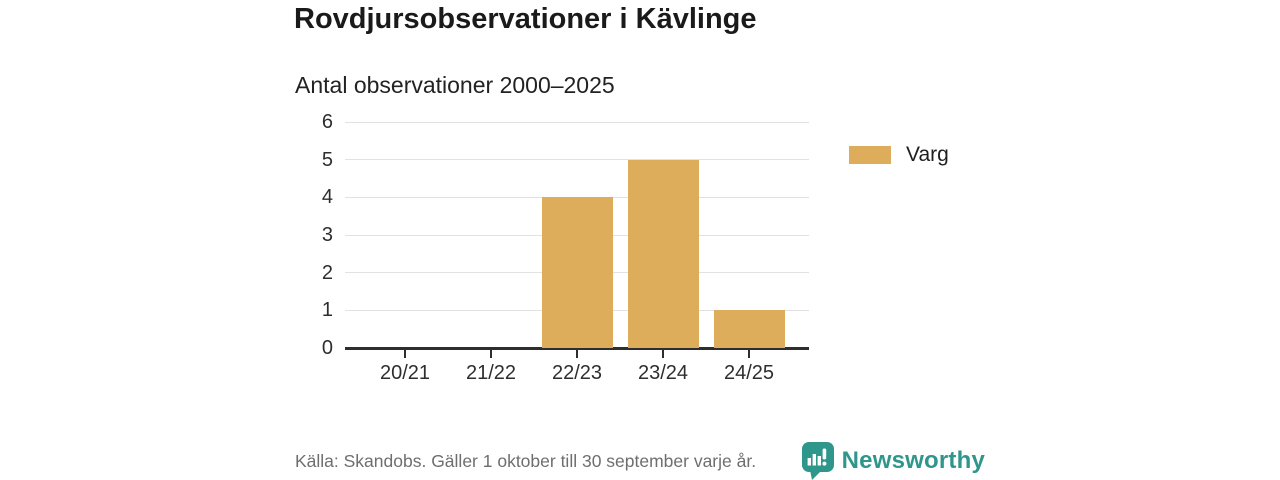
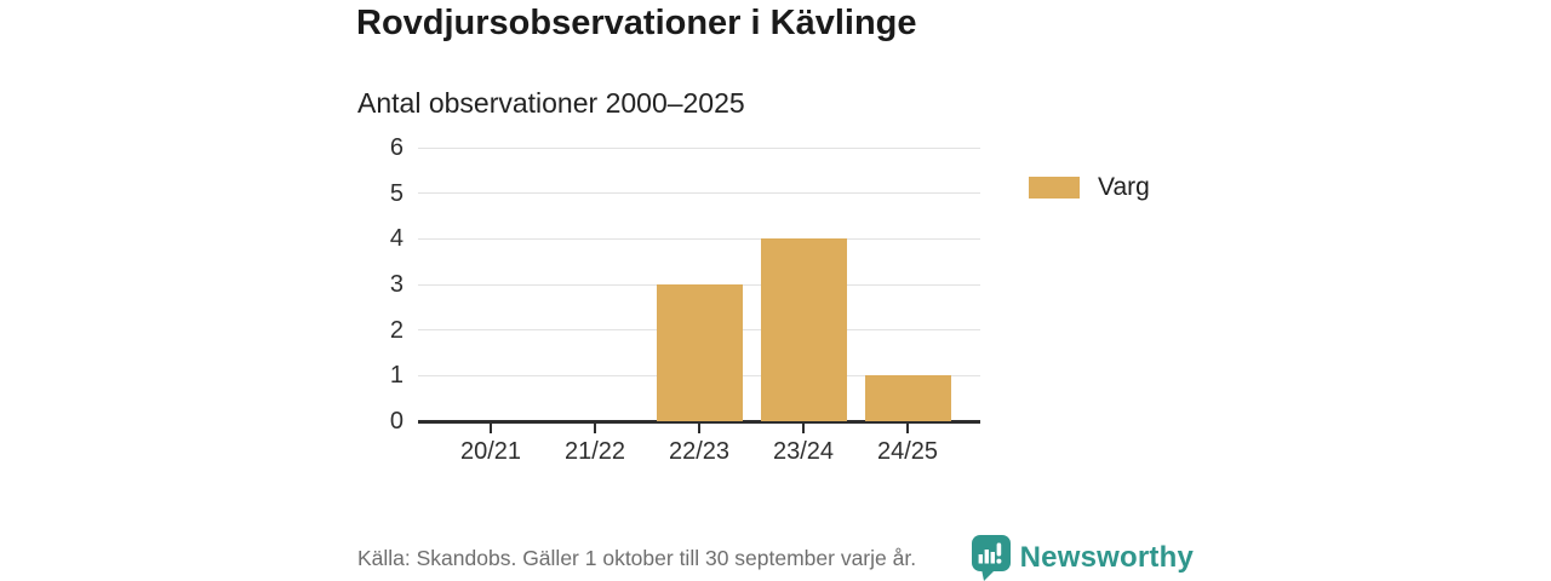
22/23: 4 -> 3
23/24: 5 -> 4
